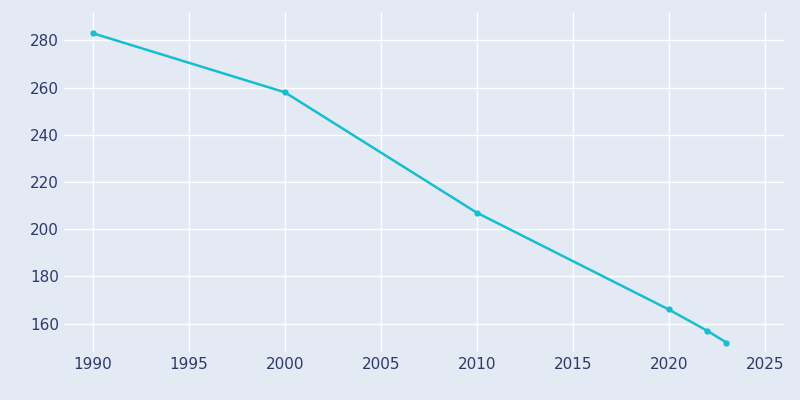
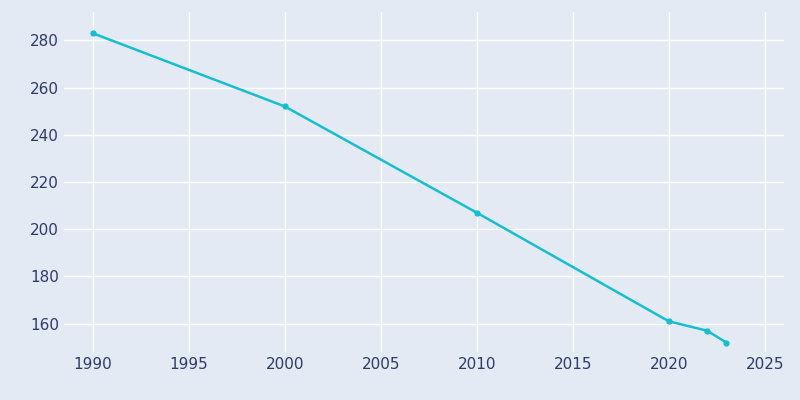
2000: 258 -> 252
2020: 166 -> 161
